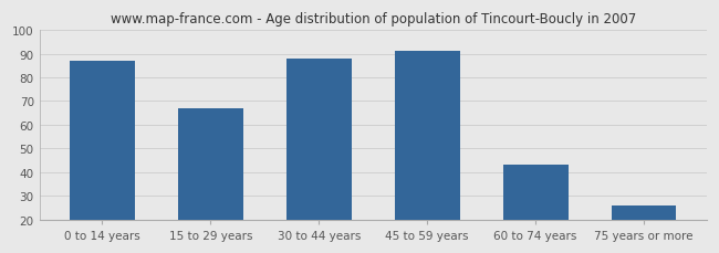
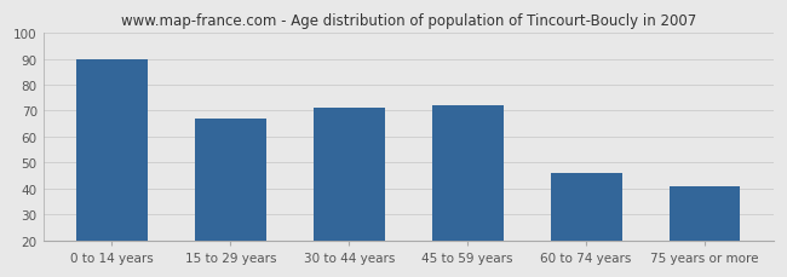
0 to 14 years: 87 -> 90
30 to 44 years: 88 -> 71
45 to 59 years: 91 -> 72
60 to 74 years: 43 -> 46
75 years or more: 26 -> 41
